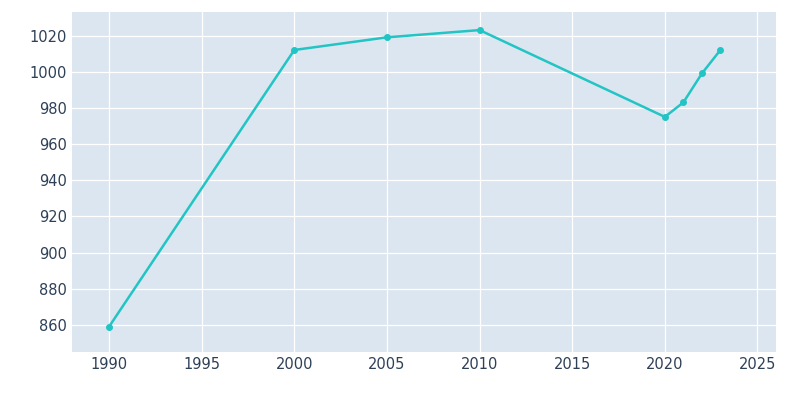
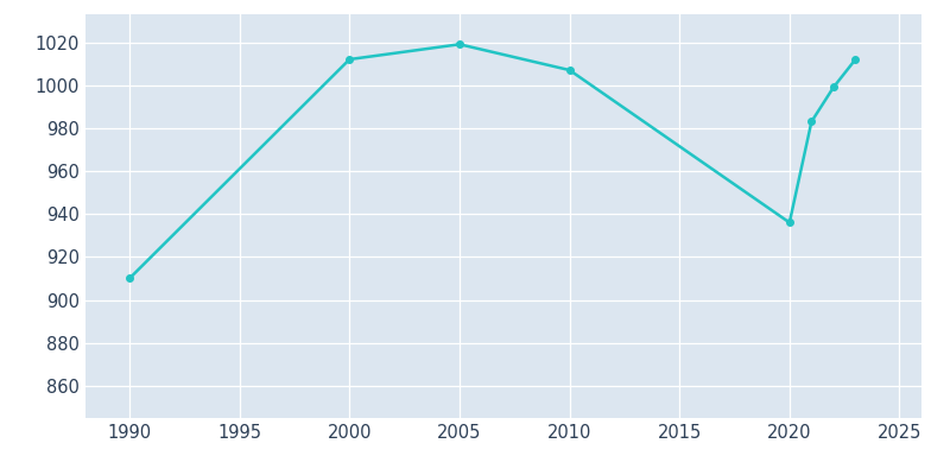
1990: 859 -> 910
2010: 1023 -> 1007
2020: 975 -> 936
